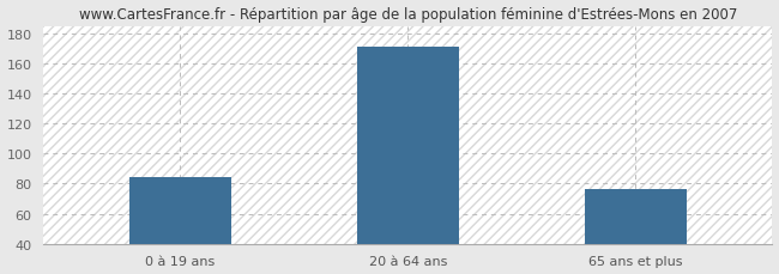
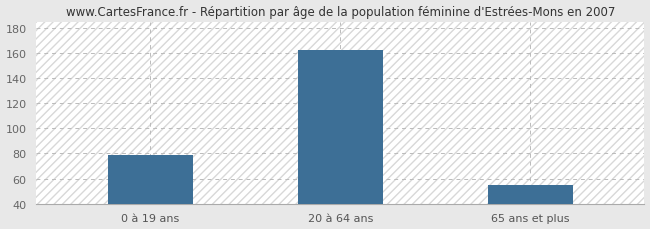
0 à 19 ans: 84 -> 79
20 à 64 ans: 171 -> 162
65 ans et plus: 76 -> 55
